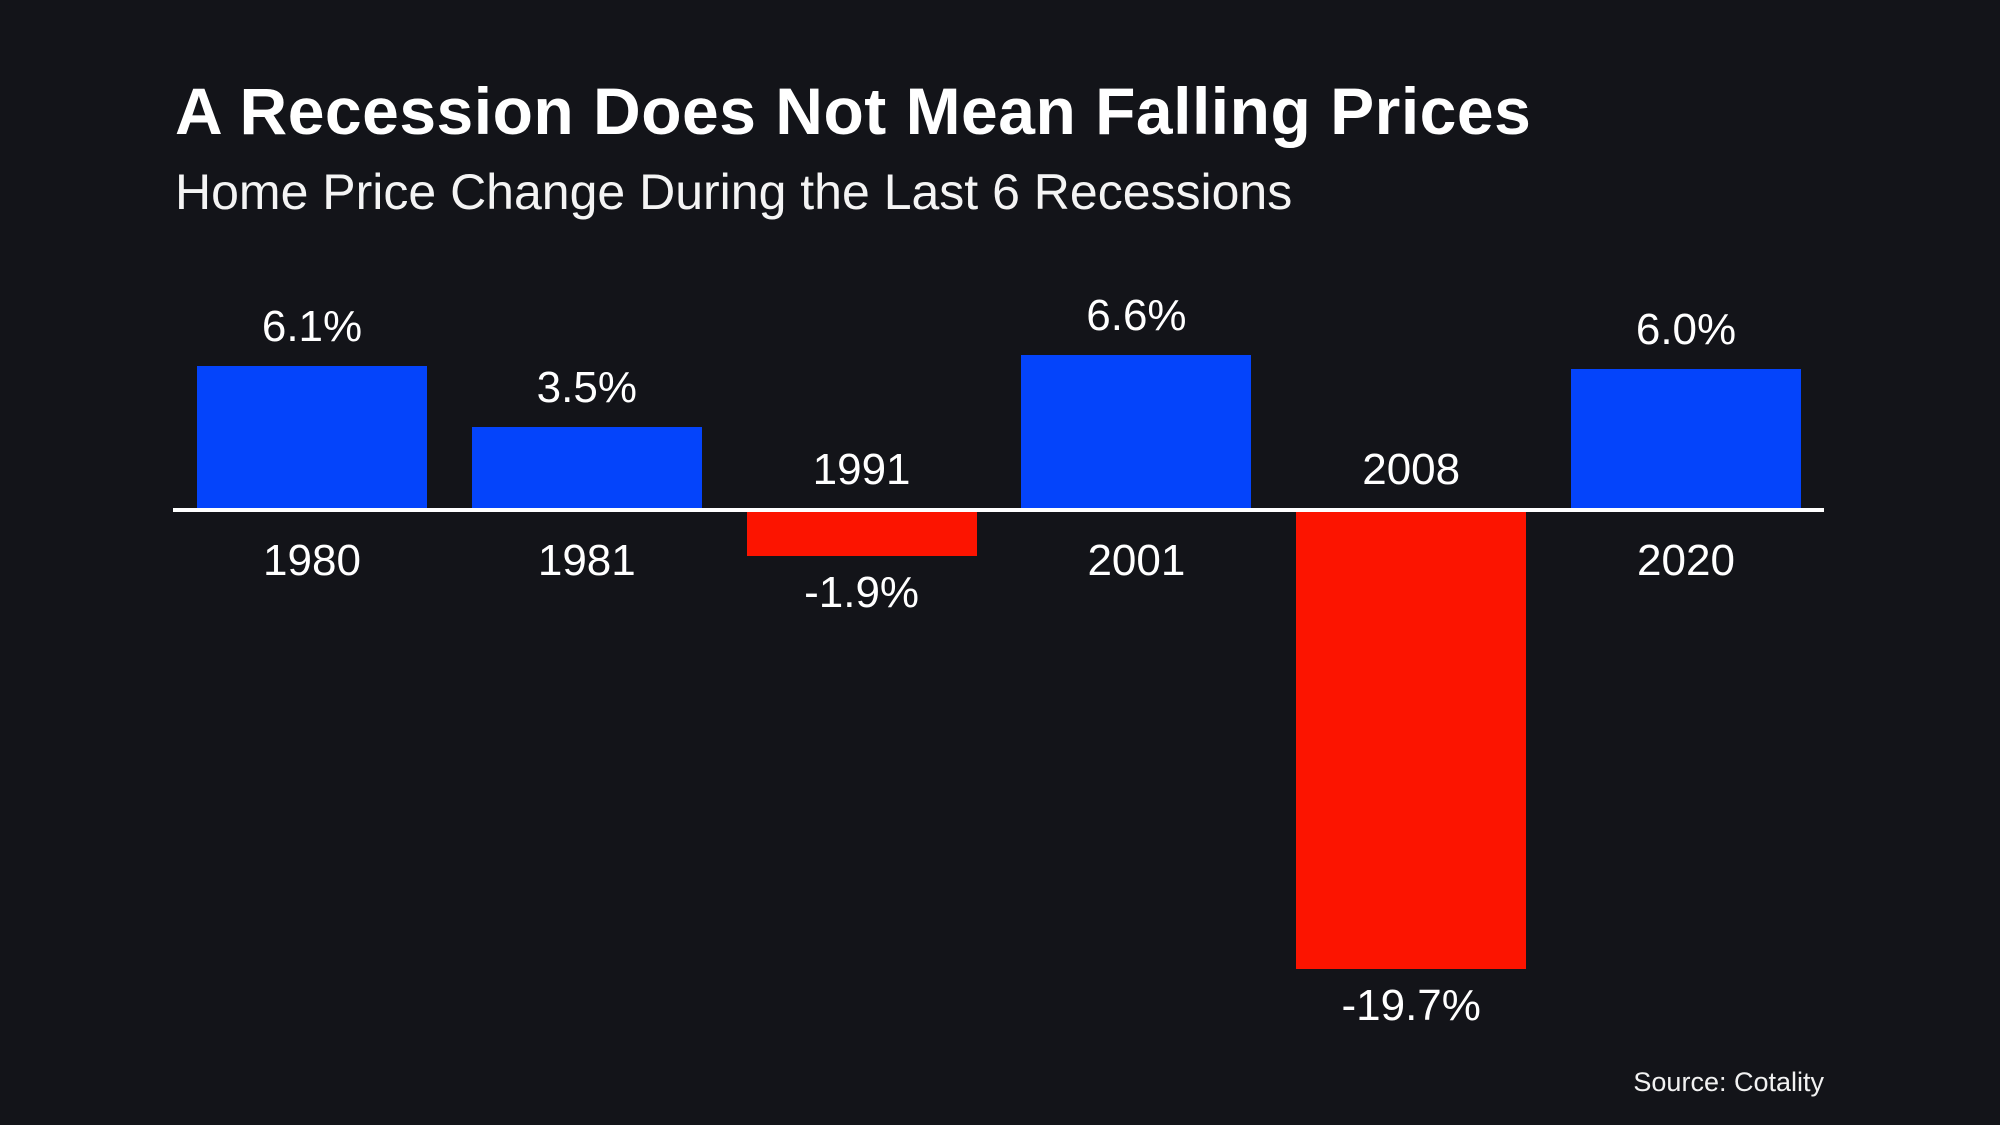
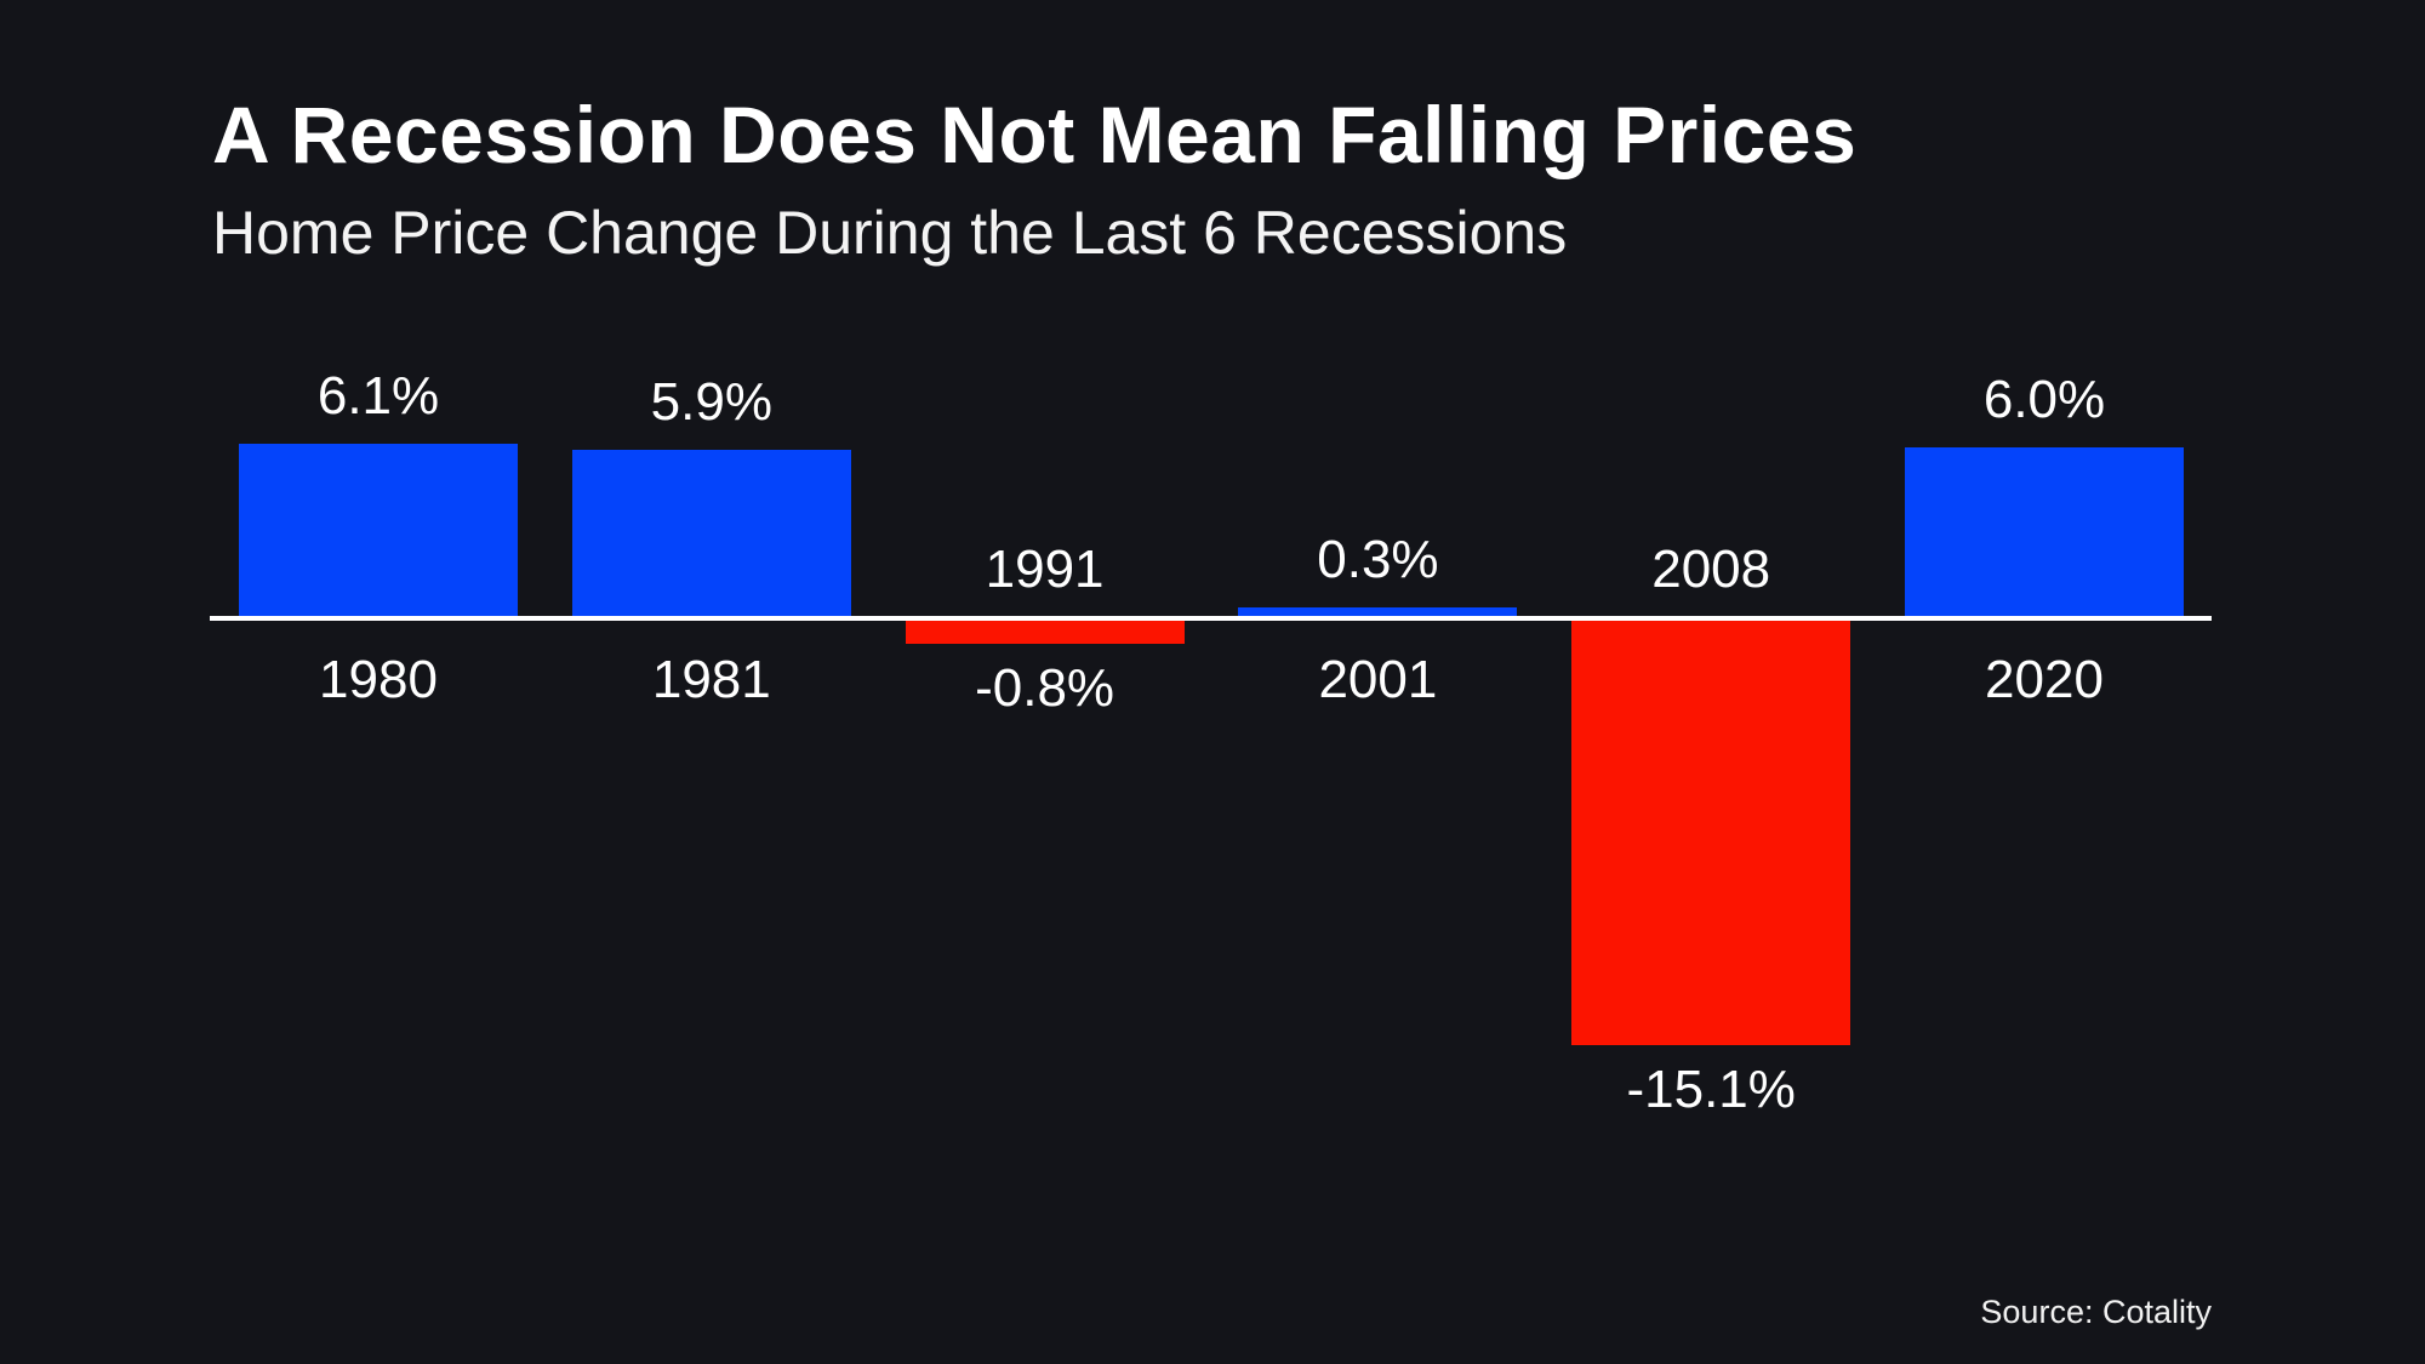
1981: 3.5% -> 5.9%
1991: -1.9% -> -0.8%
2001: 6.6% -> 0.3%
2008: -19.7% -> -15.1%
